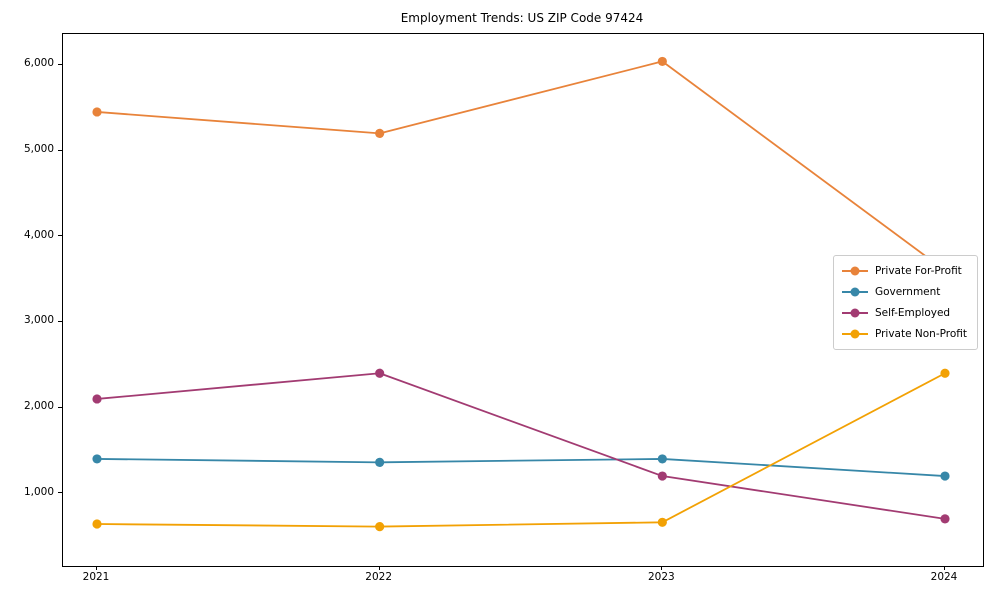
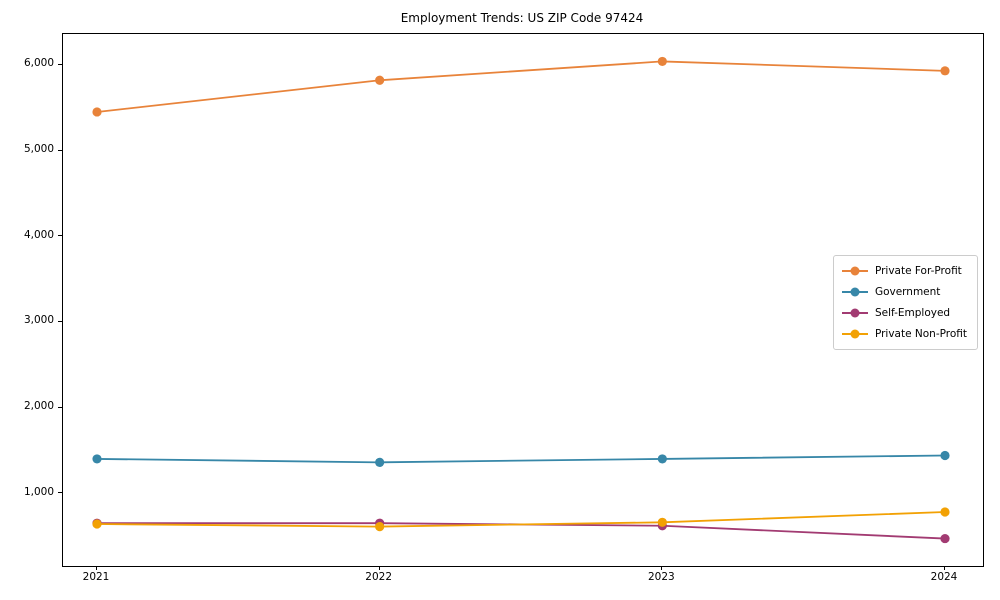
Self-Employed/2021: 2100 -> 600
Private For-Profit/2022: 5200 -> 5800
Self-Employed/2022: 2400 -> 600
Self-Employed/2023: 1200 -> 600
Private For-Profit/2024: 3600 -> 5900
Government/2024: 1200 -> 1400
Self-Employed/2024: 700 -> 500
Private Non-Profit/2024: 2400 -> 800
